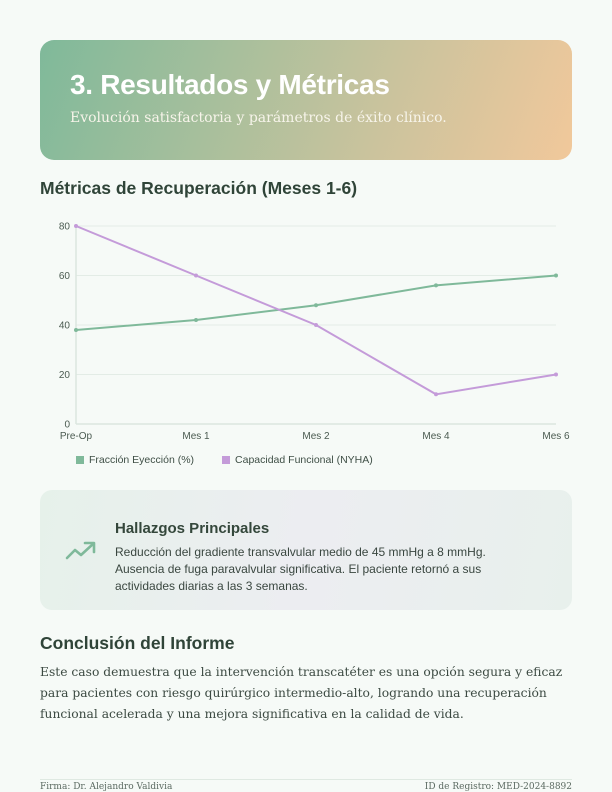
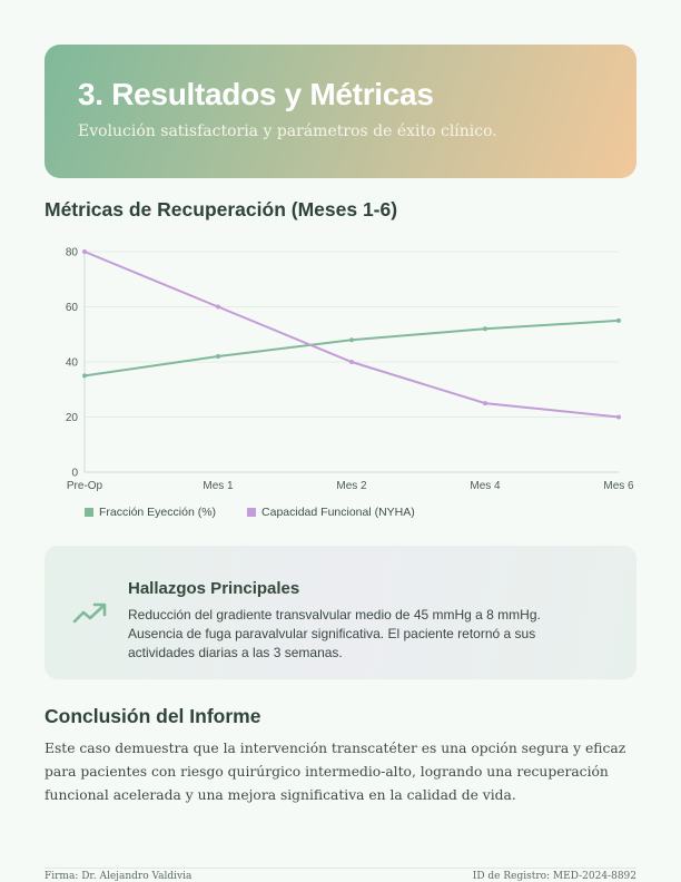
Fracción Eyección (%)/Pre-Op: 38 -> 35
Fracción Eyección (%)/Mes 4: 56 -> 52
Capacidad Funcional (NYHA)/Mes 4: 12 -> 25
Fracción Eyección (%)/Mes 6: 60 -> 55
